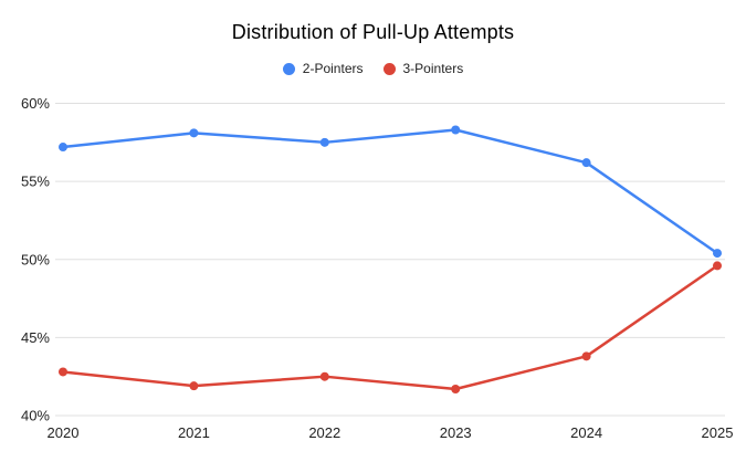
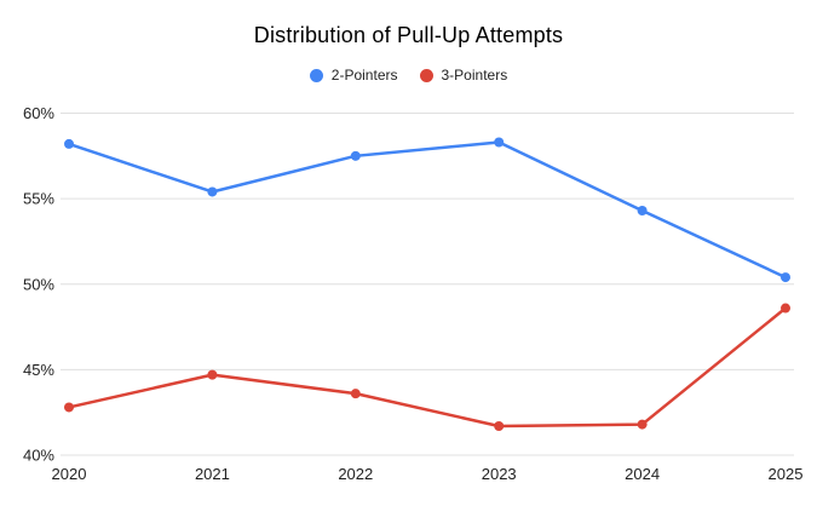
2-Pointers/2020: 57.2% -> 58.2%
2-Pointers/2021: 58.1% -> 55.4%
3-Pointers/2021: 41.9% -> 44.7%
3-Pointers/2022: 42.5% -> 43.6%
2-Pointers/2024: 56.2% -> 54.3%
3-Pointers/2024: 43.8% -> 41.8%
3-Pointers/2025: 49.6% -> 48.6%
